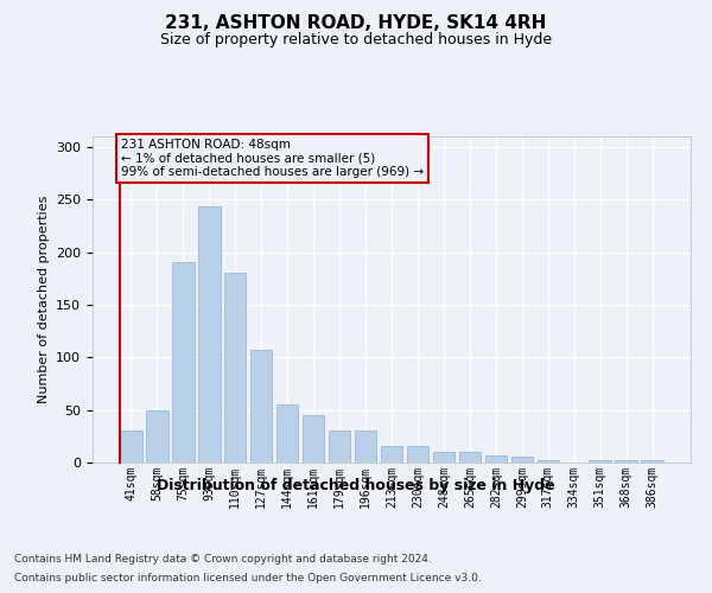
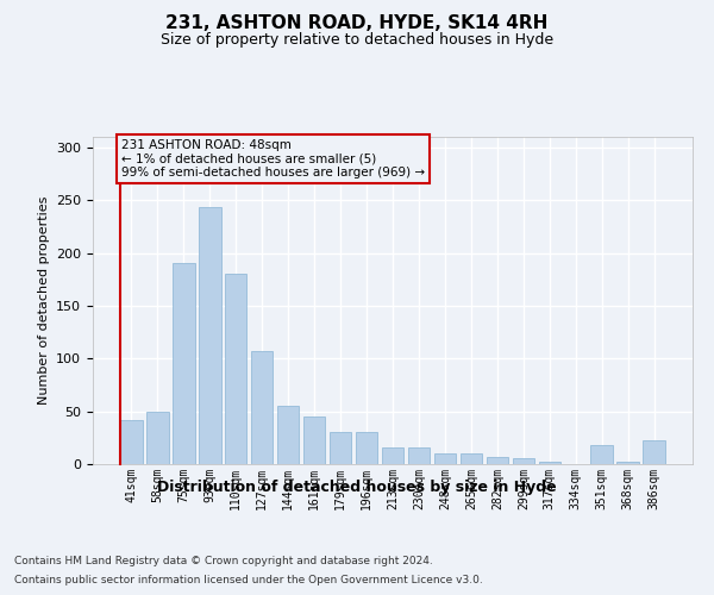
41sqm: 30 -> 42
351sqm: 2 -> 18
386sqm: 2 -> 22
